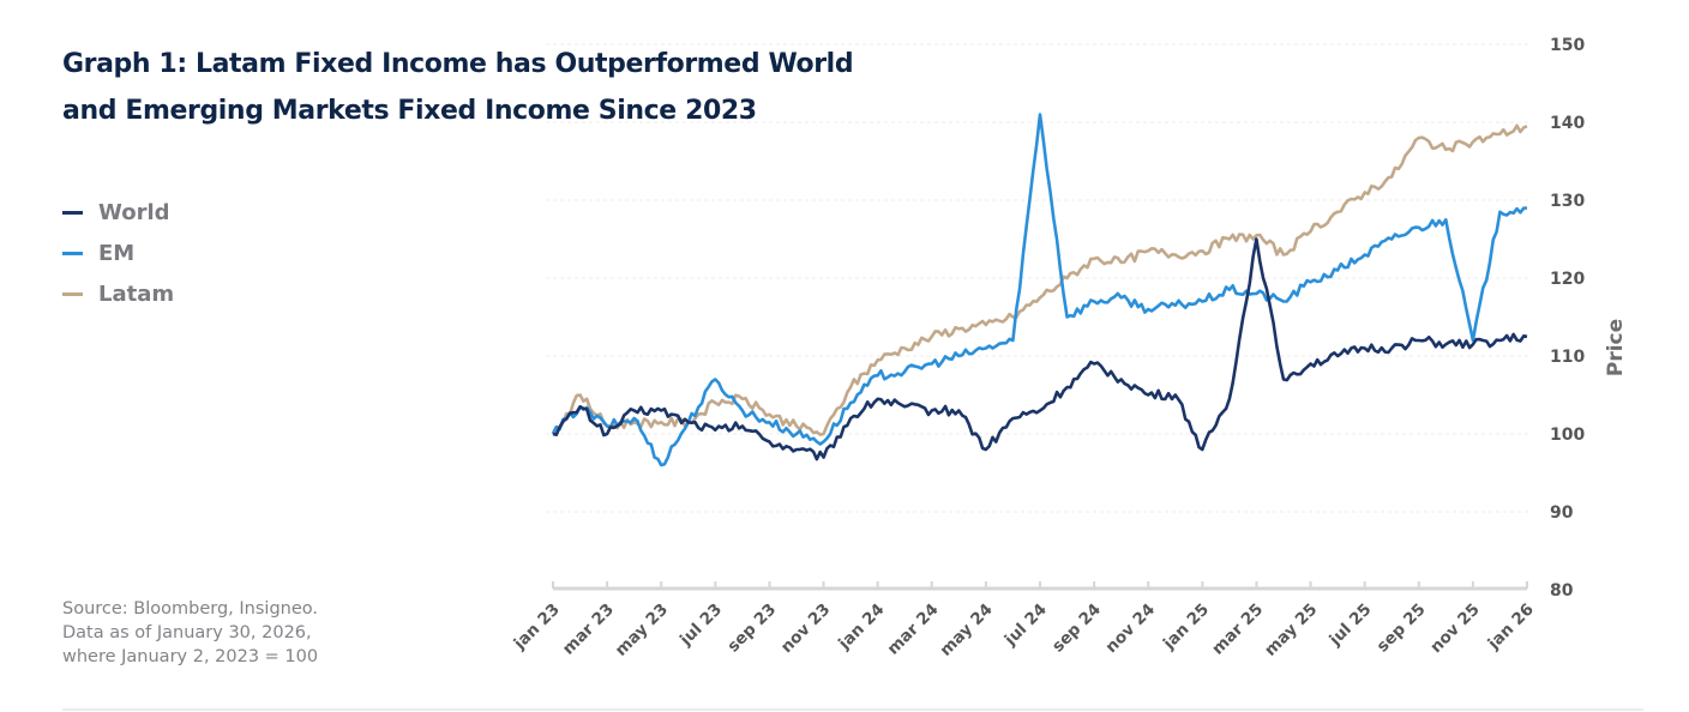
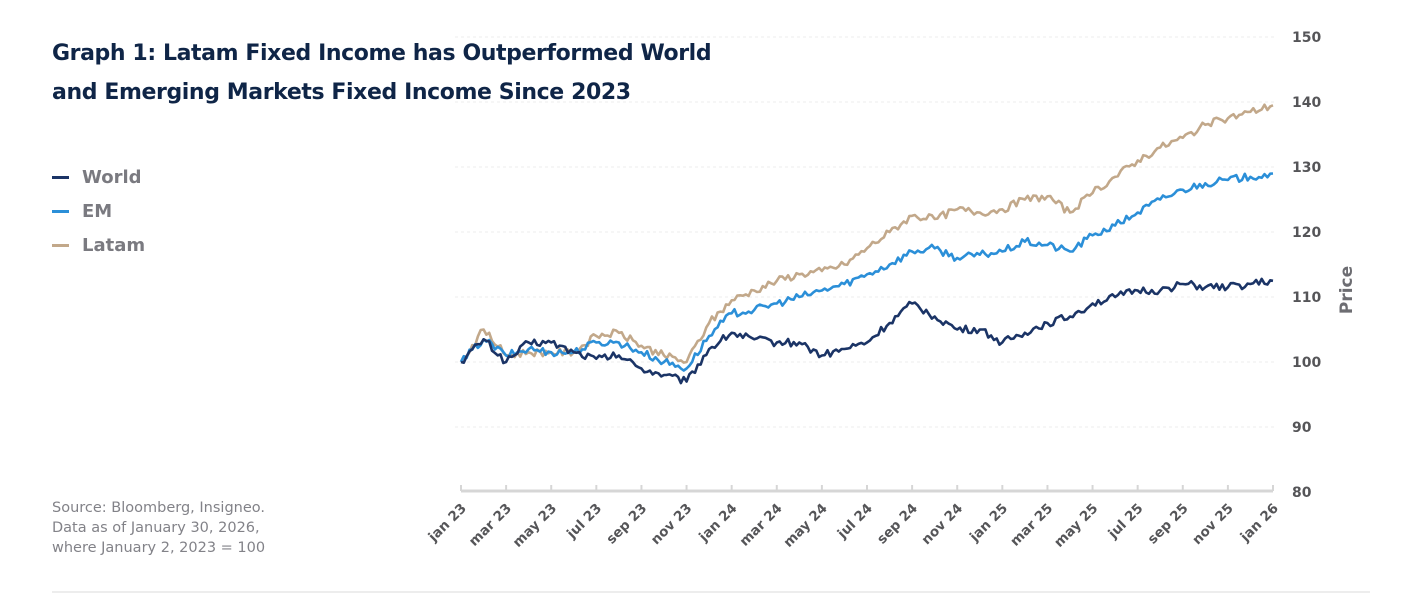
EM/may 23: 96 -> 102
EM/jul 23: 107 -> 103
World/may 24: 98 -> 101
EM/jul 24: 141 -> 114
World/jan 25: 98 -> 103
World/mar 25: 125 -> 106
Latam/sep 25: 138 -> 134
EM/nov 25: 112 -> 128
